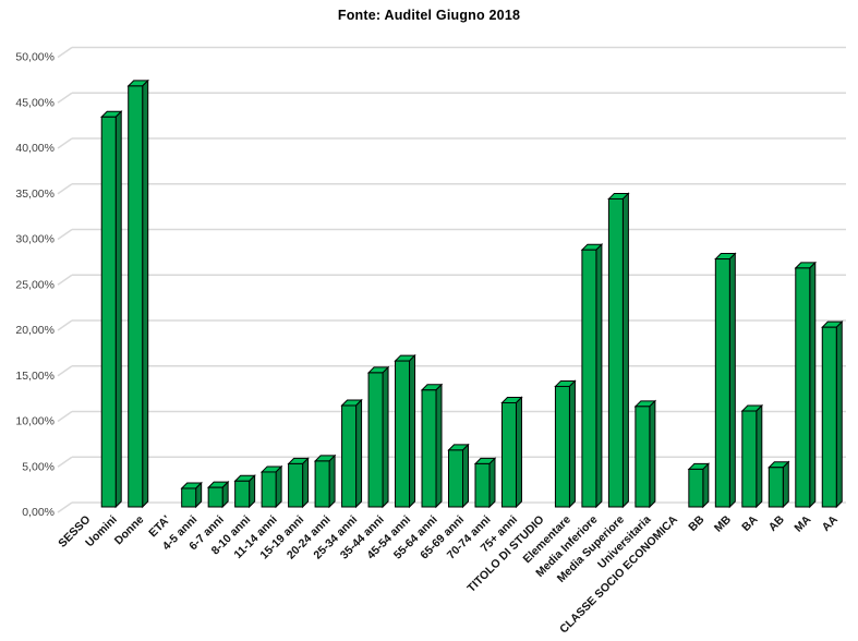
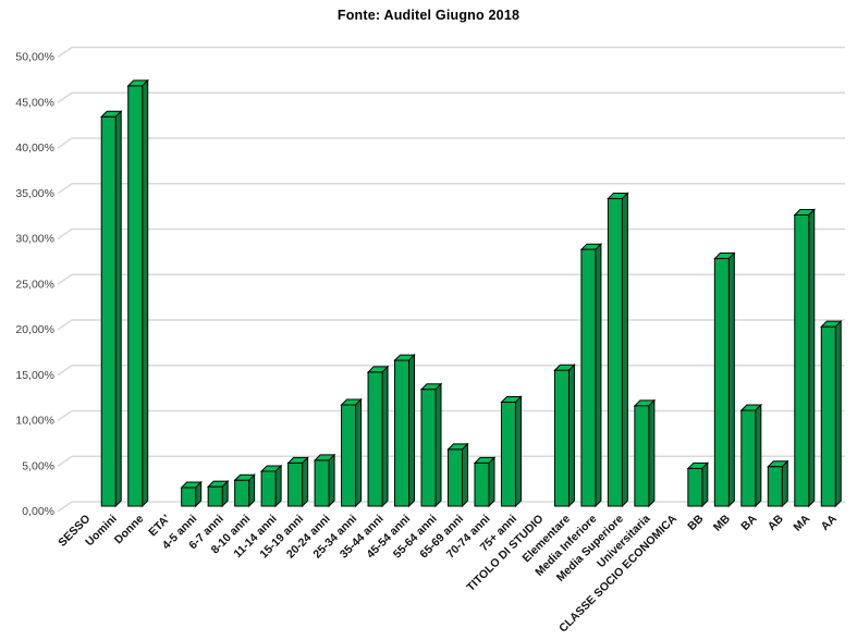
Elementare: 13% -> 15%
MA: 26% -> 32%
